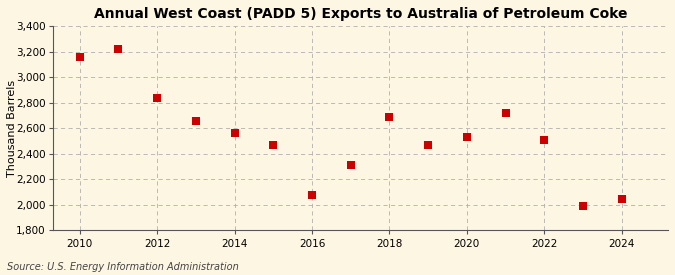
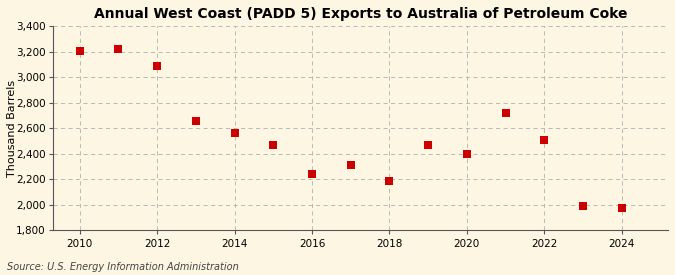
2010: 3,160 -> 3,210
2012: 2,840 -> 3,090
2016: 2,080 -> 2,240
2018: 2,690 -> 2,190
2020: 2,530 -> 2,400
2024: 2,050 -> 1,980
